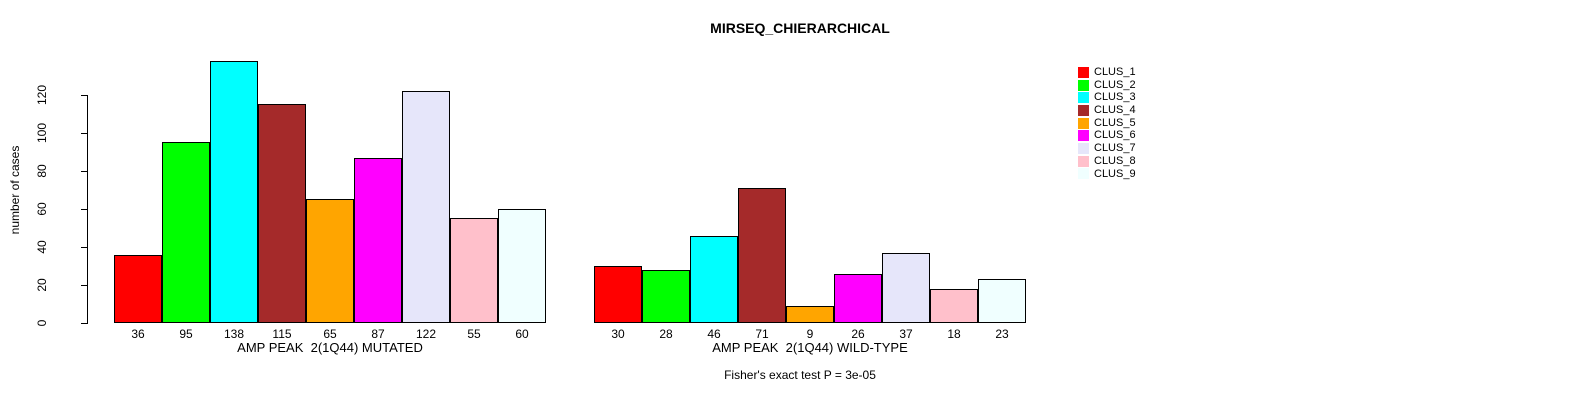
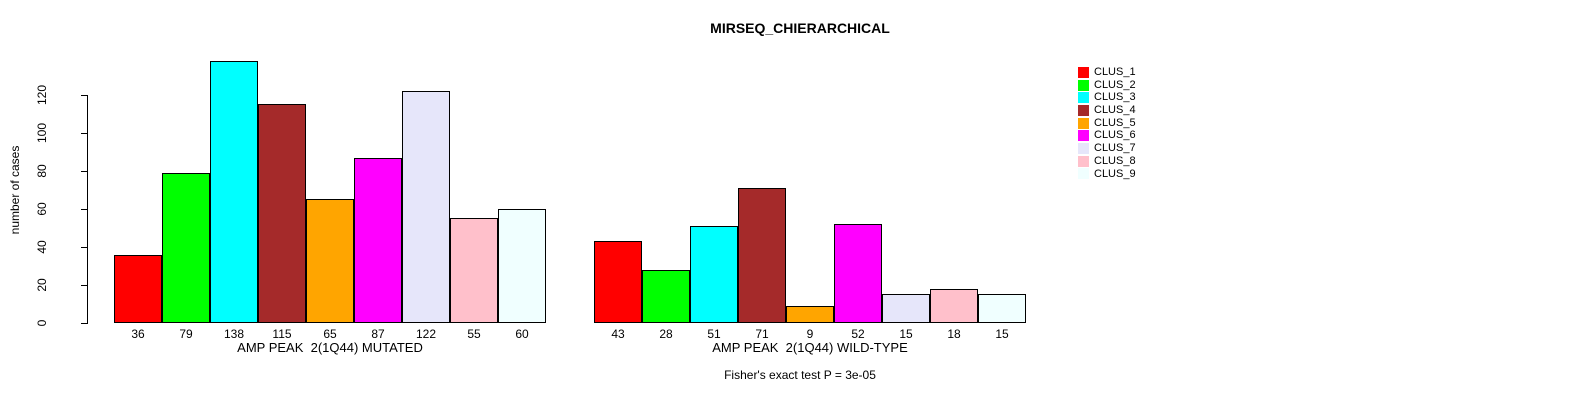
CLUS_2/AMP PEAK 2(1Q44) MUTATED: 95 -> 79
CLUS_1/AMP PEAK 2(1Q44) WILD-TYPE: 30 -> 43
CLUS_3/AMP PEAK 2(1Q44) WILD-TYPE: 46 -> 51
CLUS_6/AMP PEAK 2(1Q44) WILD-TYPE: 26 -> 52
CLUS_7/AMP PEAK 2(1Q44) WILD-TYPE: 37 -> 15
CLUS_9/AMP PEAK 2(1Q44) WILD-TYPE: 23 -> 15
